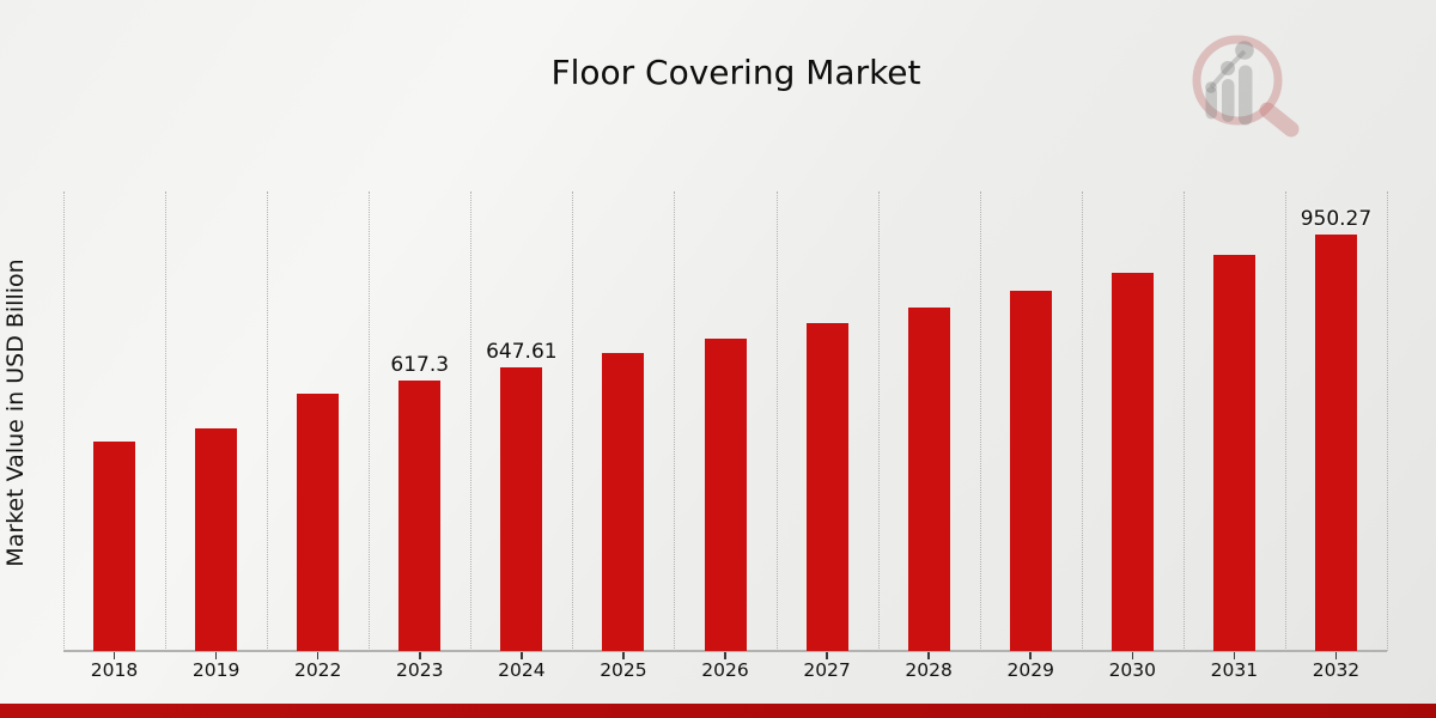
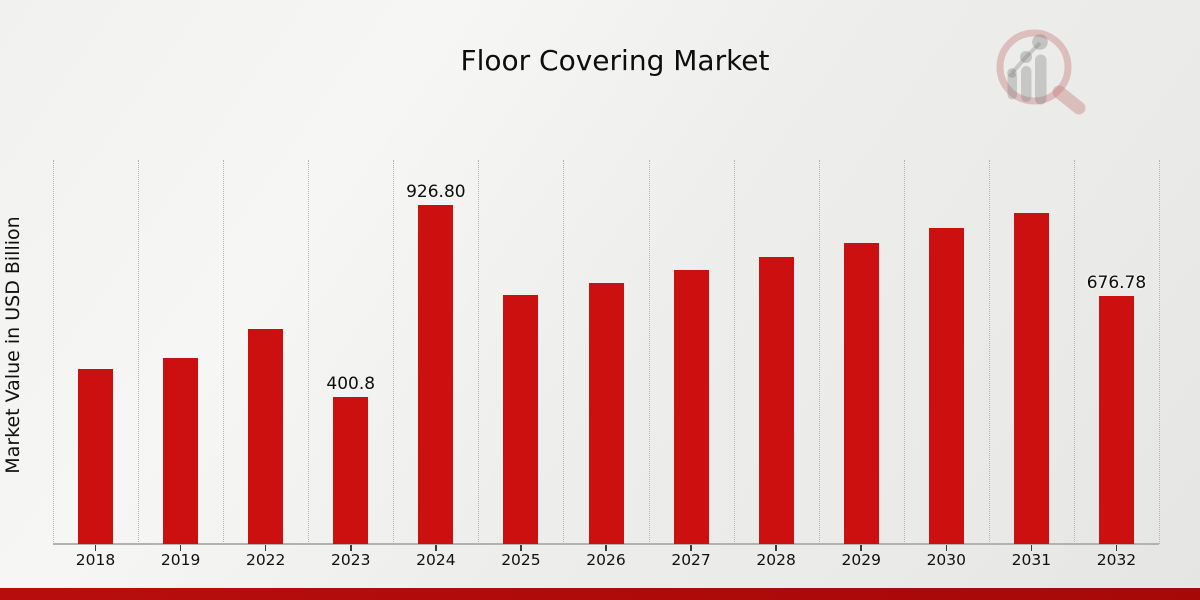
2023: 617.3 -> 400.8
2024: 647.61 -> 926.80
2032: 950.27 -> 676.78
